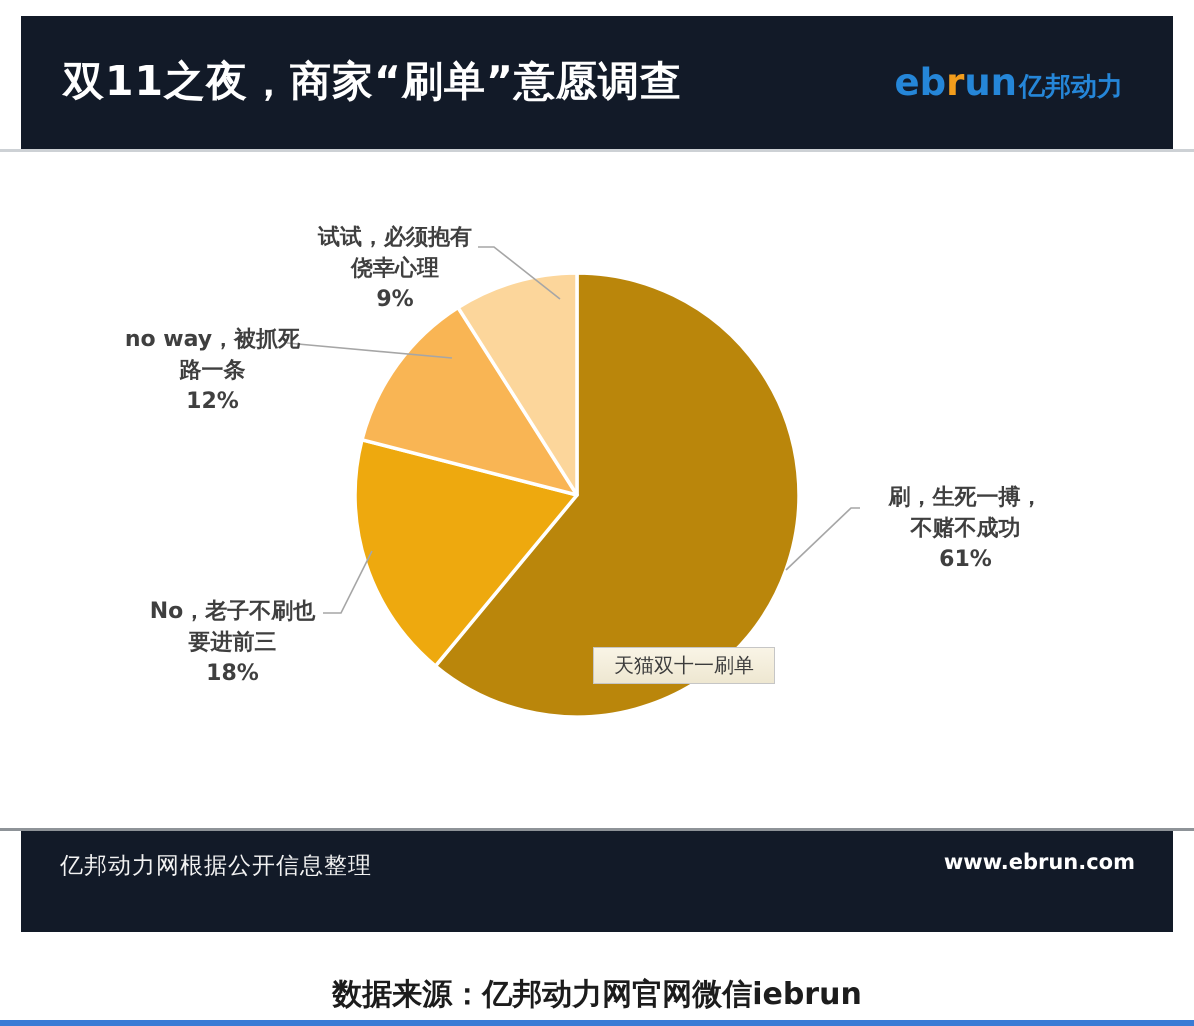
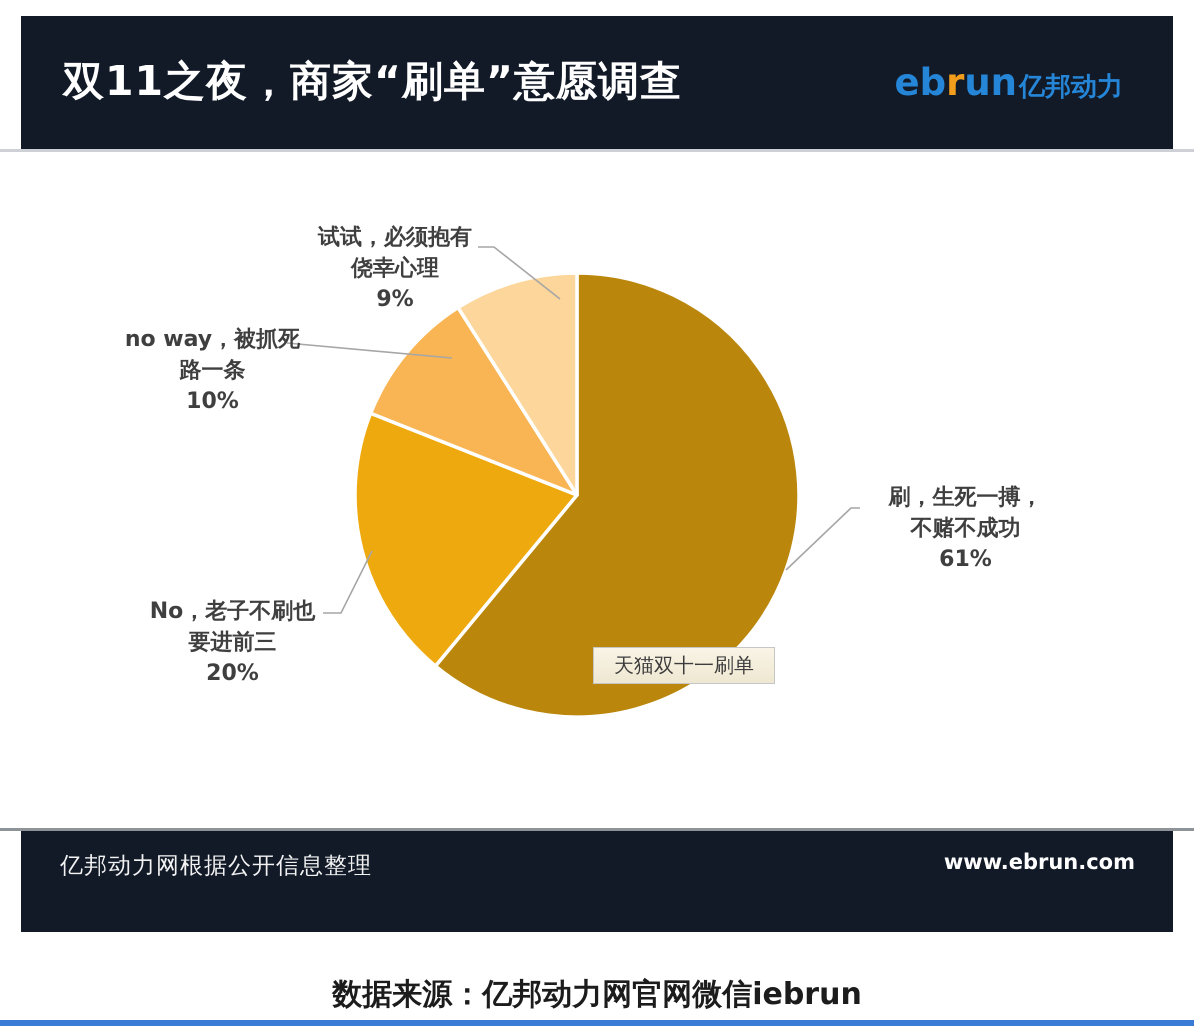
No，老子不刷也要进前三: 18% -> 20%
no way，被抓死路一条: 12% -> 10%
